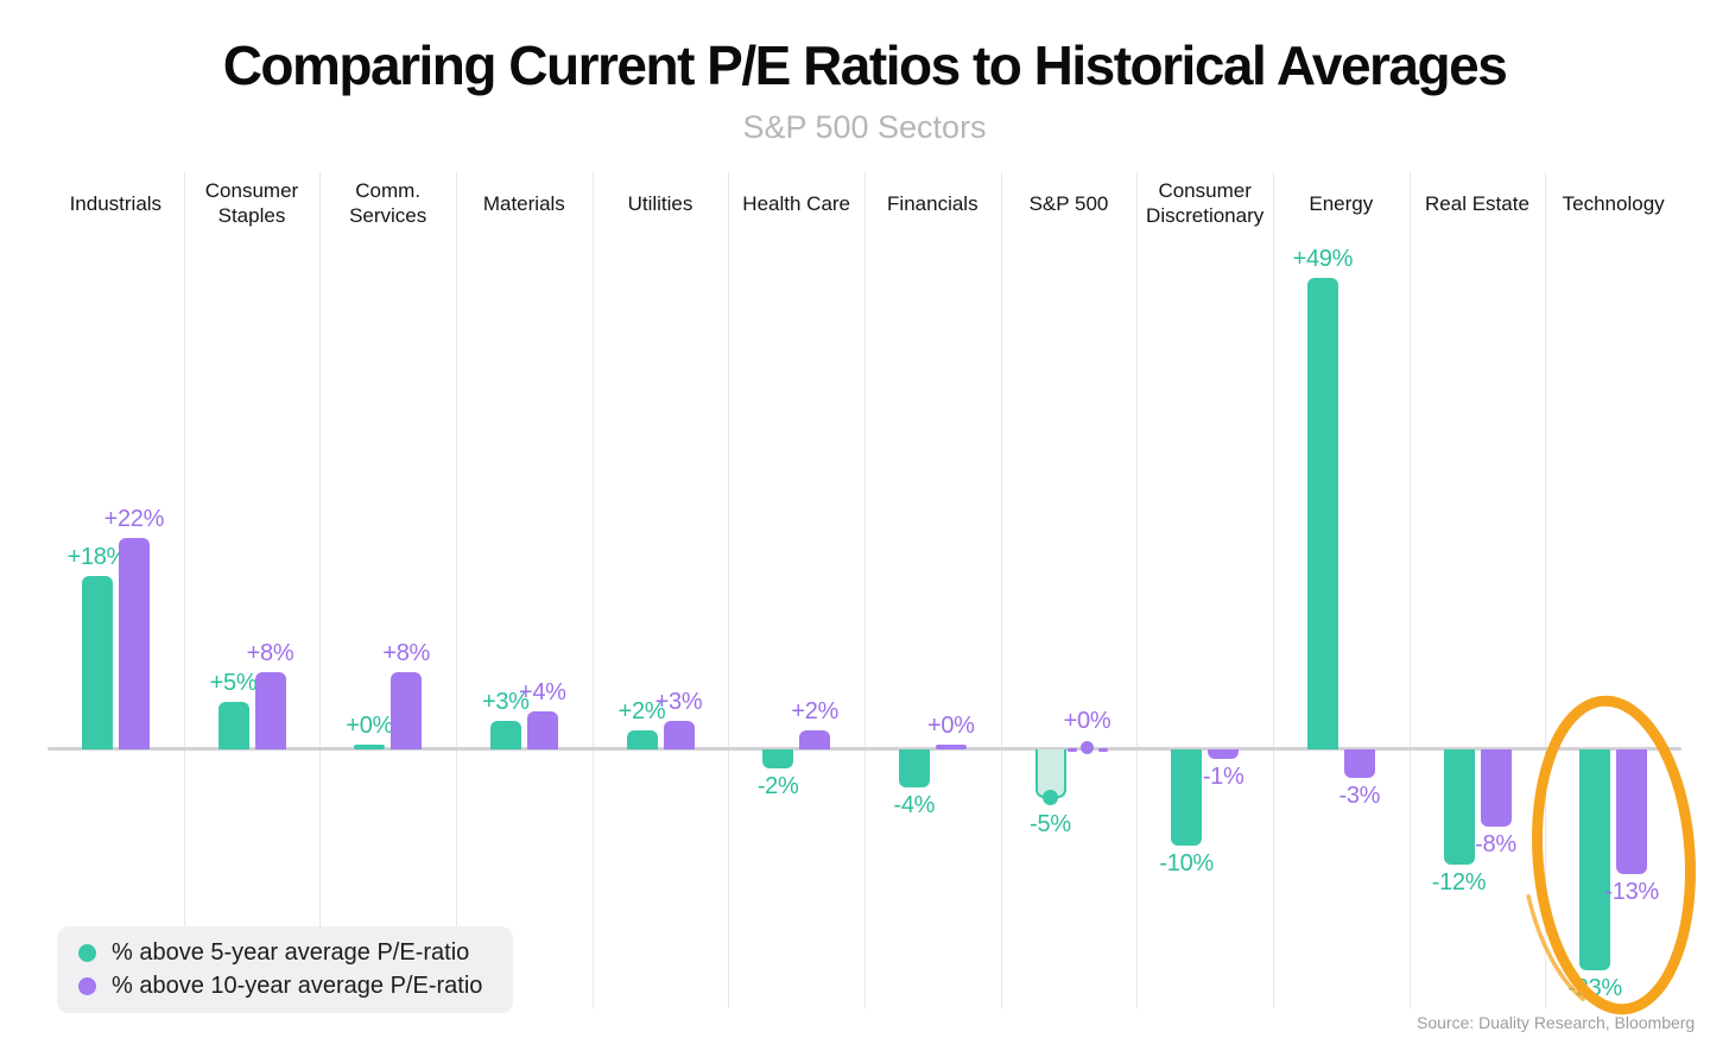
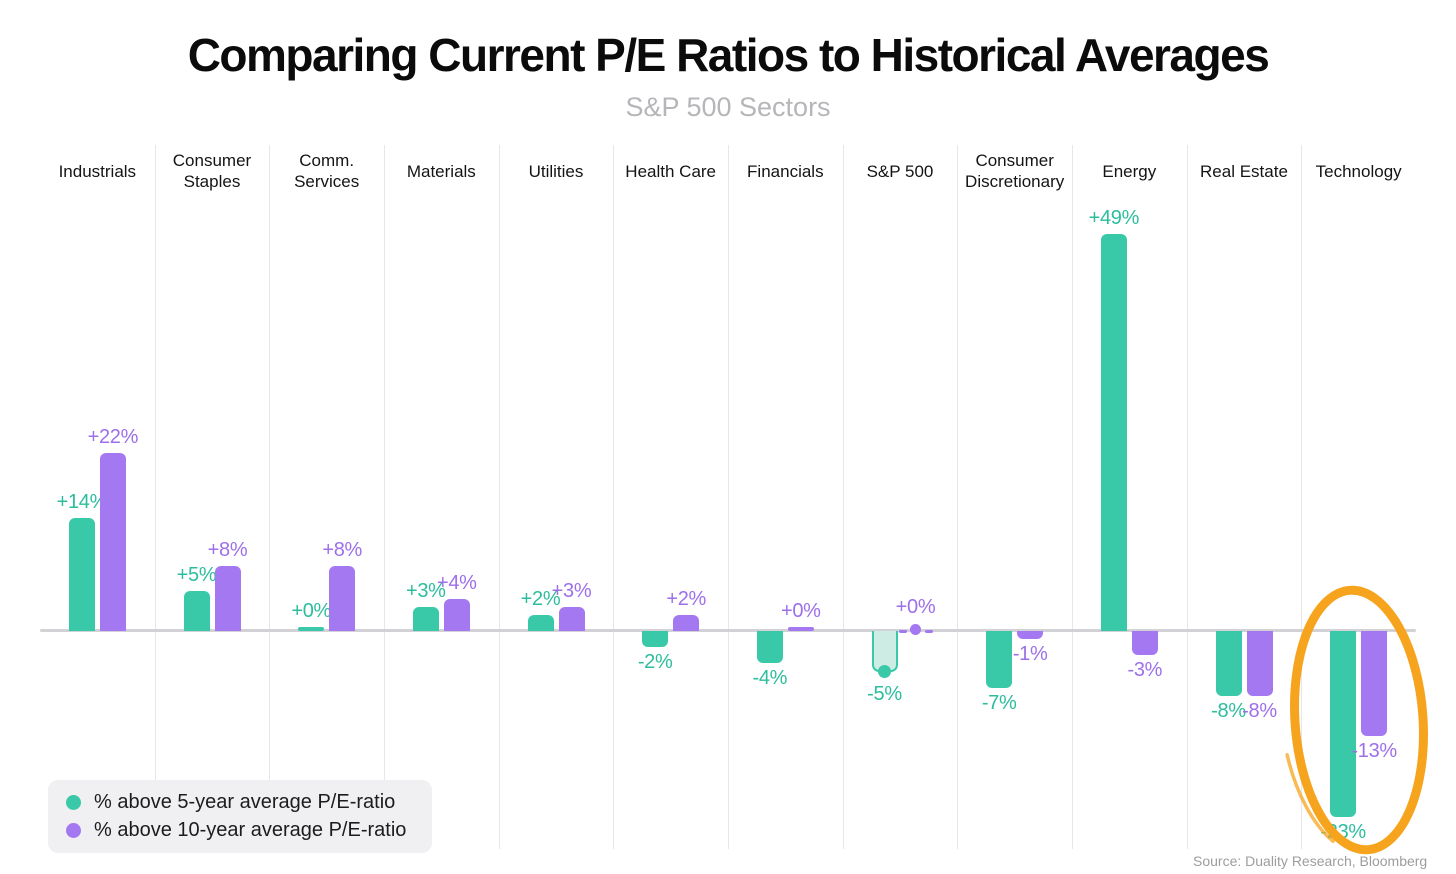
% above 5-year average P/E-ratio/Industrials: +18% -> +14%
% above 5-year average P/E-ratio/Consumer Discretionary: -10% -> -7%
% above 5-year average P/E-ratio/Real Estate: -12% -> -8%
